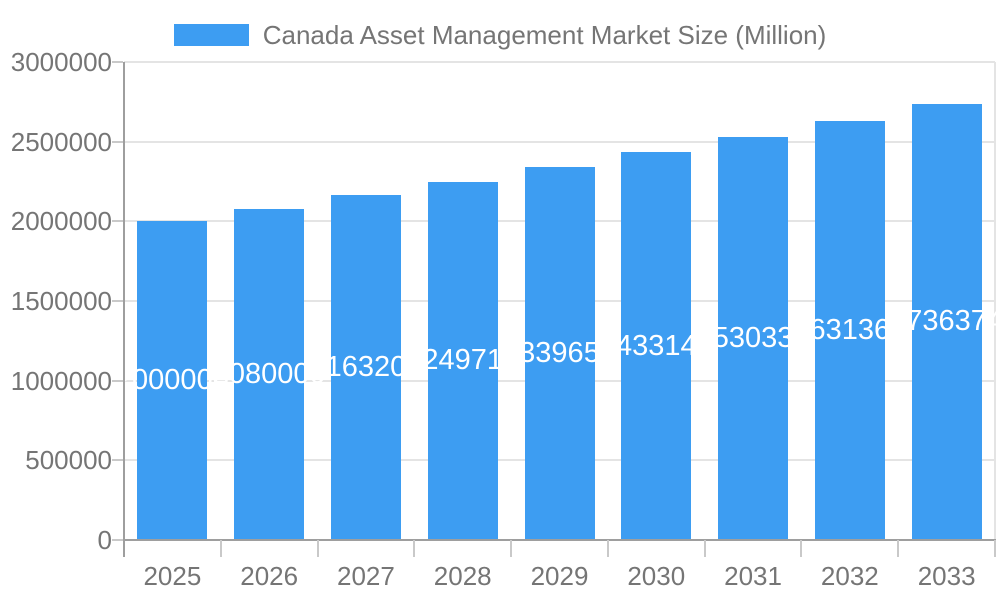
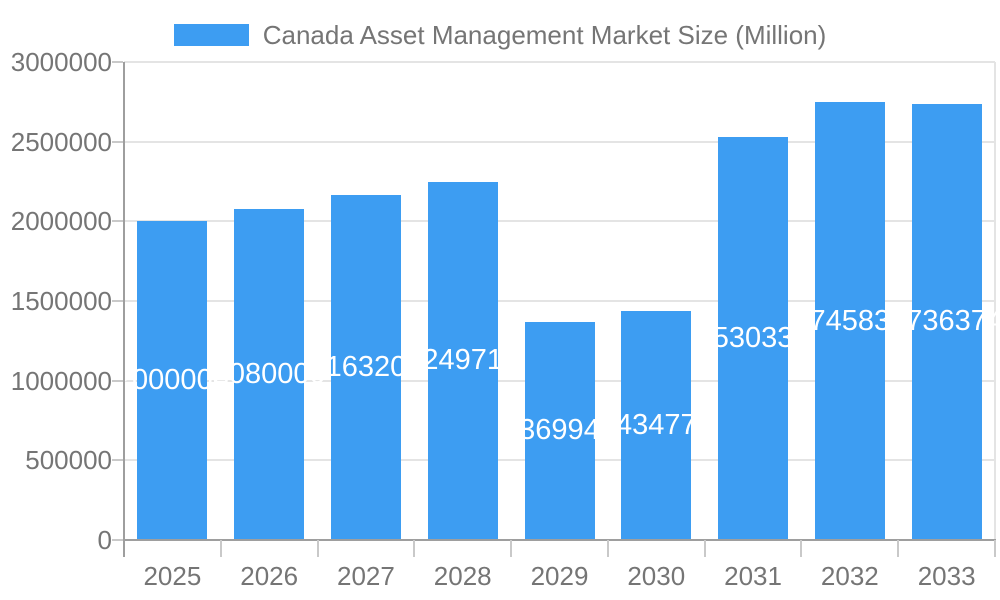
2029: 2339658 -> 1369948
2030: 2433146 -> 1434776
2032: 2631364 -> 2745833
